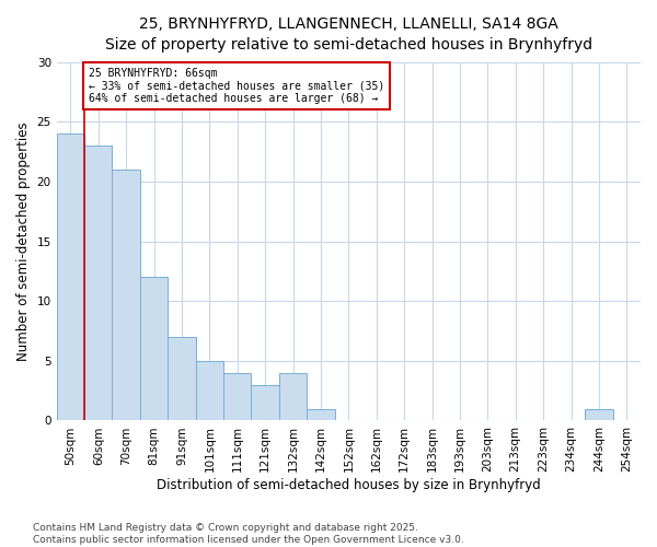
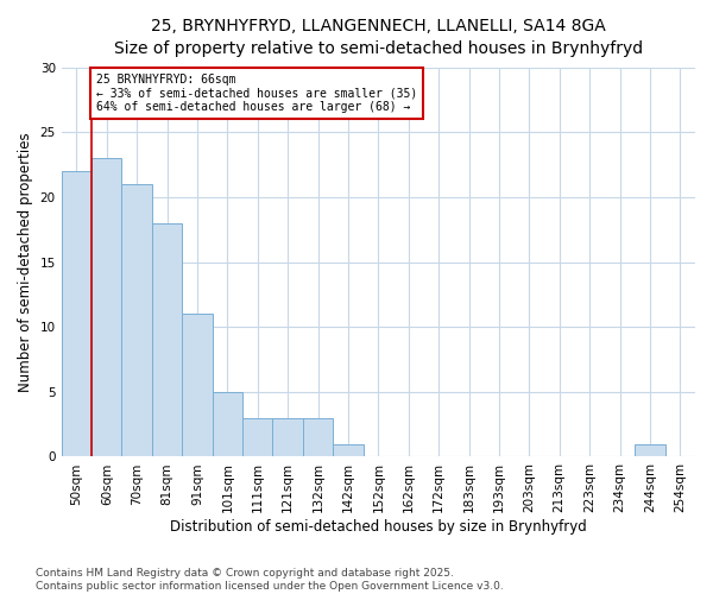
50sqm: 24 -> 22
81sqm: 12 -> 18
91sqm: 7 -> 11
111sqm: 4 -> 3
132sqm: 4 -> 3
